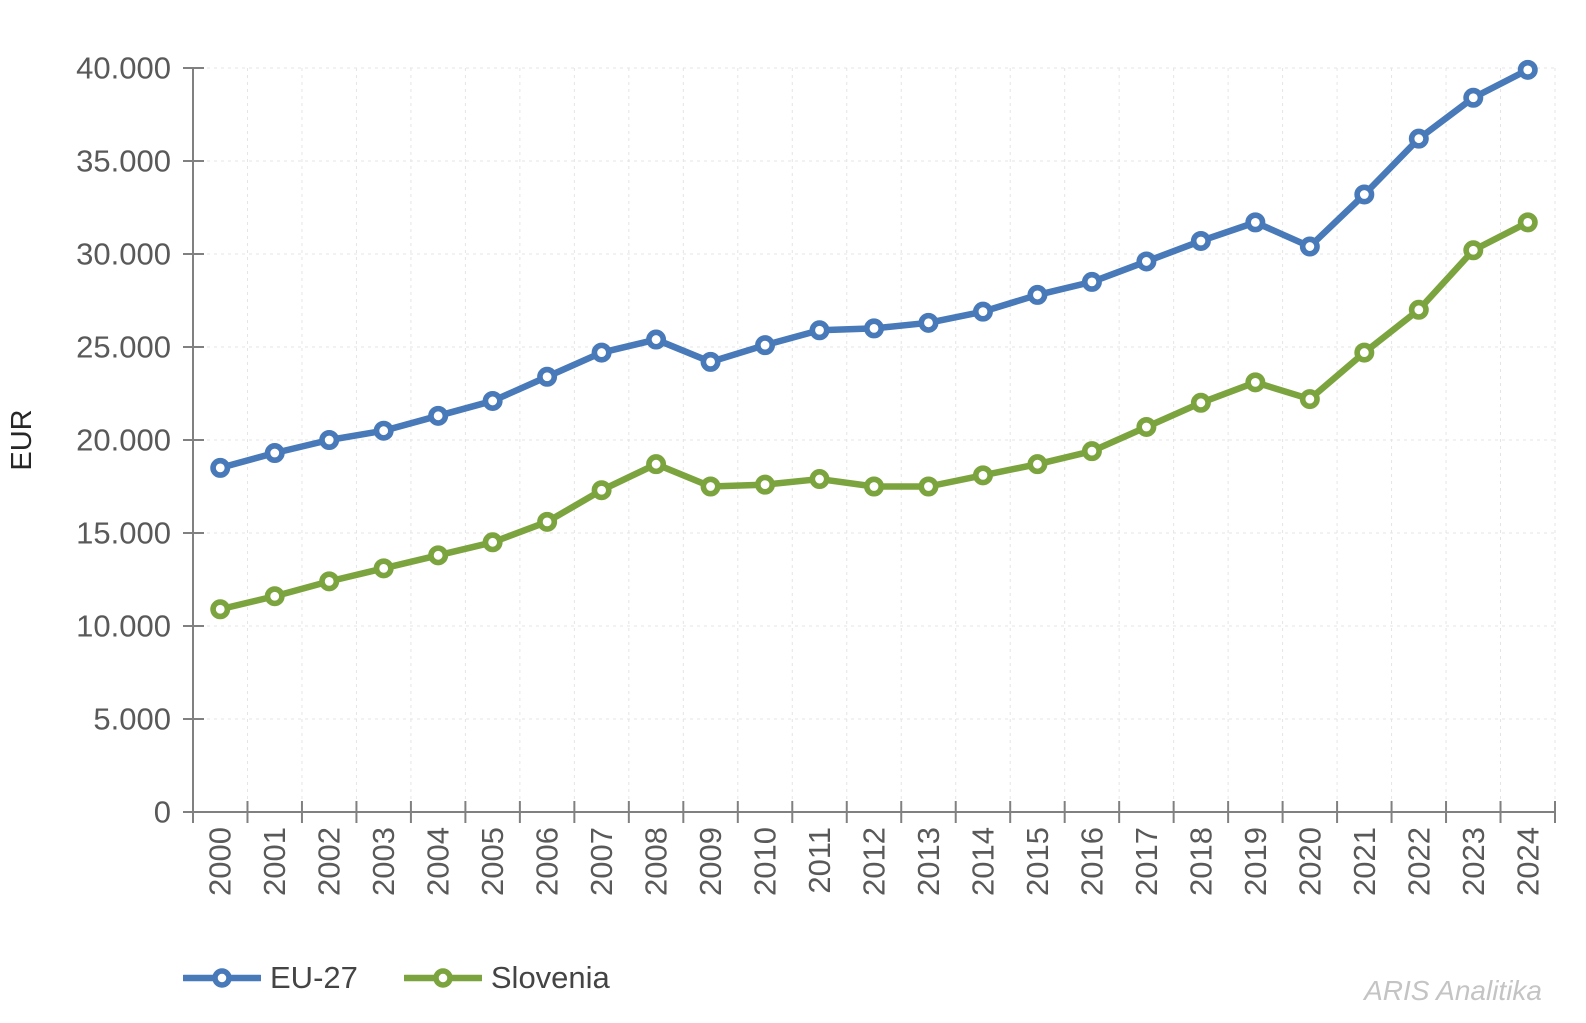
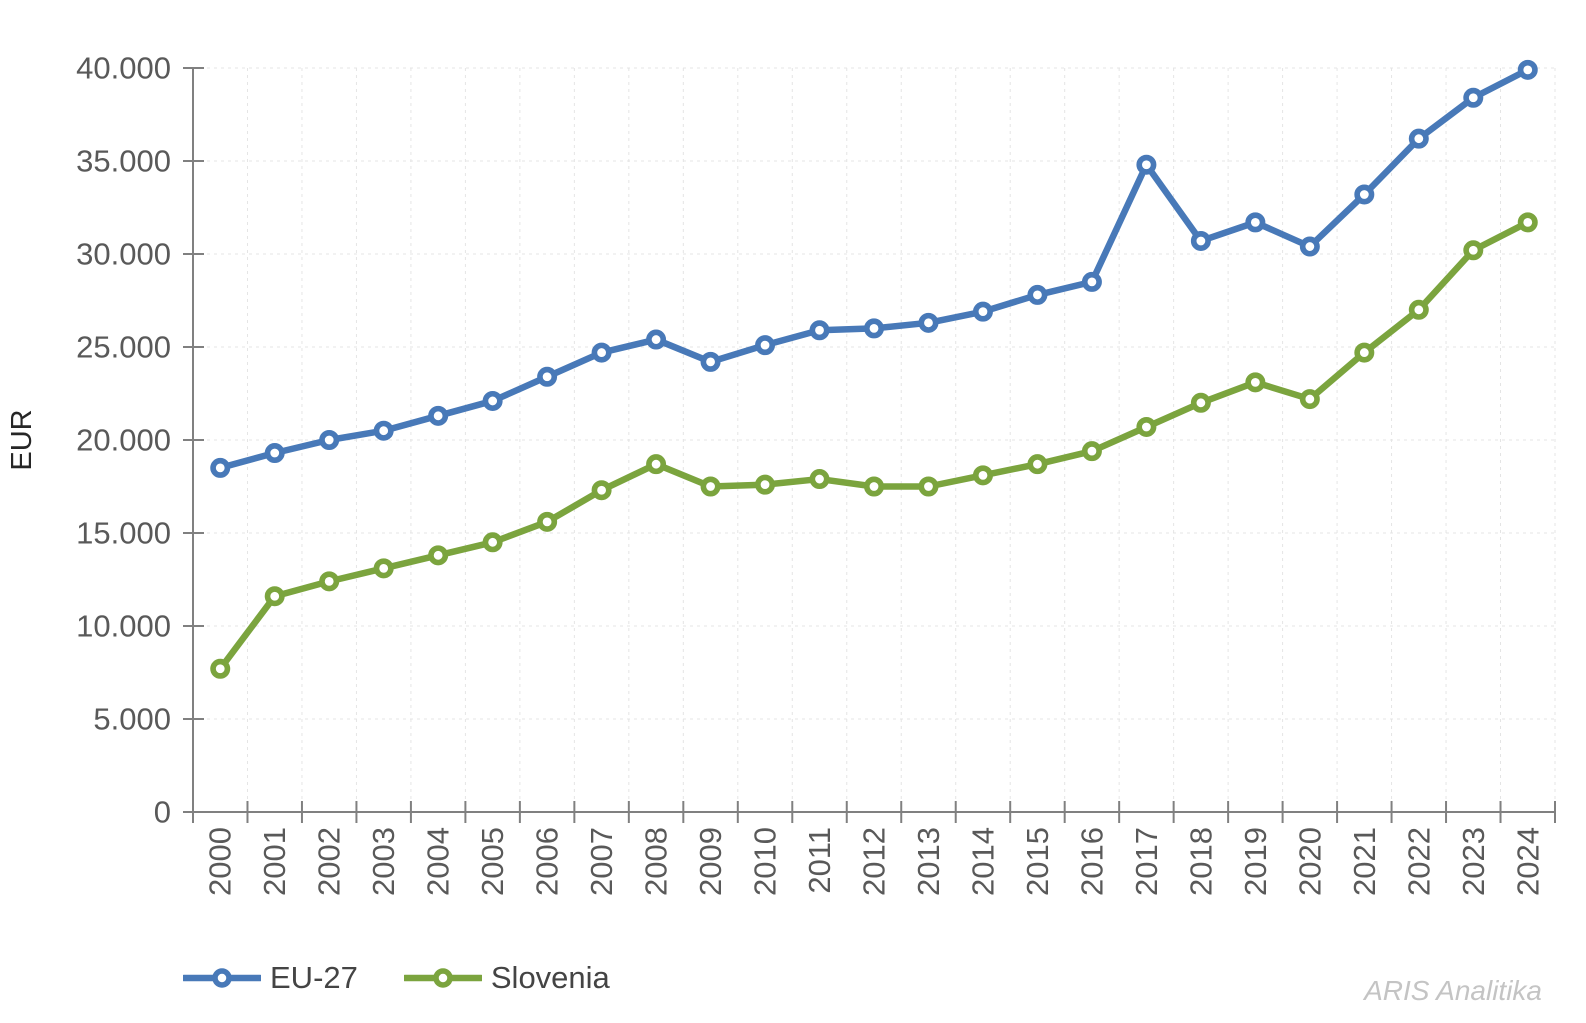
Slovenia/2000: 10900 -> 7700
EU-27/2017: 29600 -> 34800
